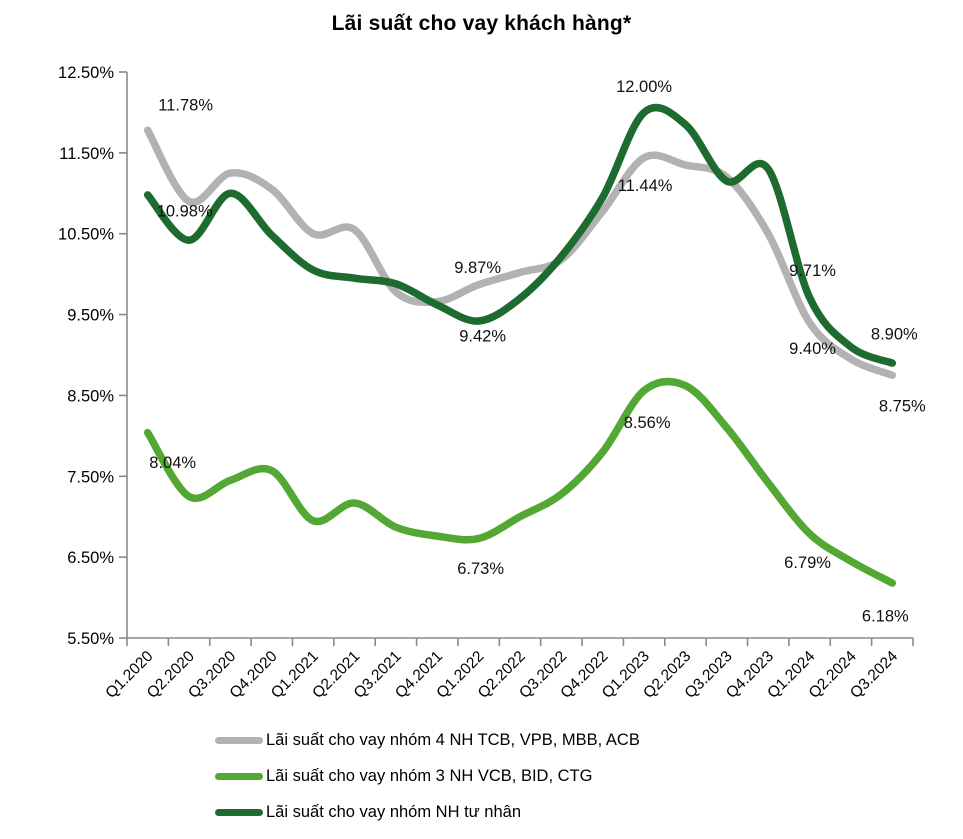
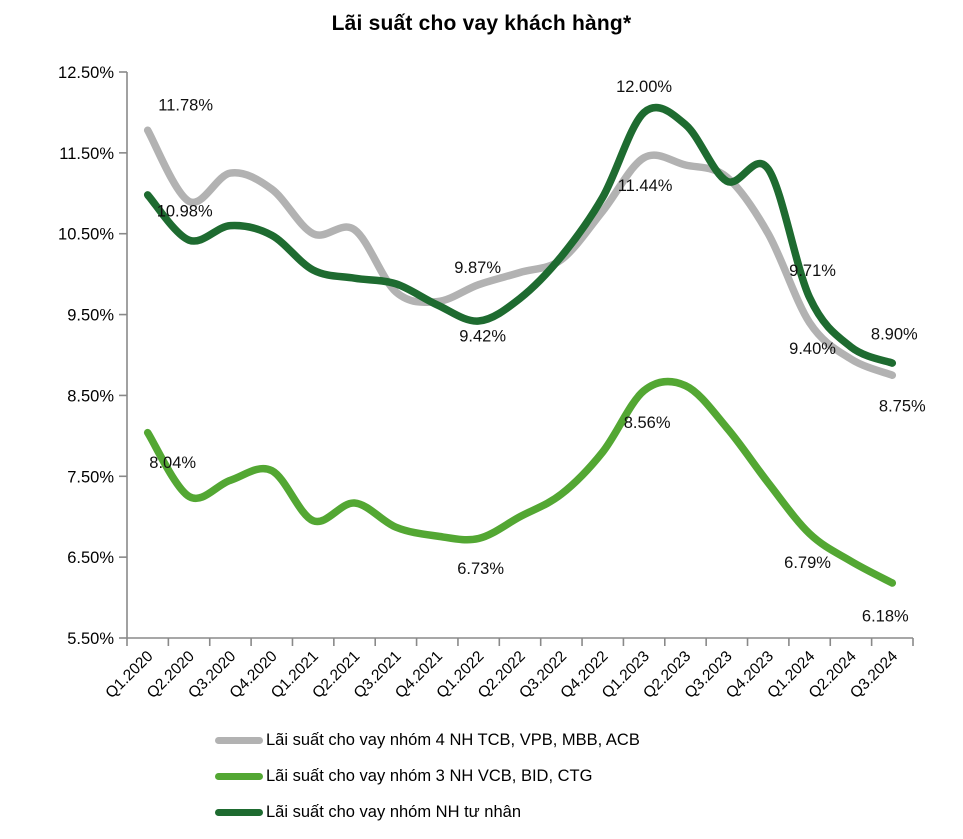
Lãi suất cho vay nhóm NH tư nhân/Q3.2020: 11.0% -> 10.6%
